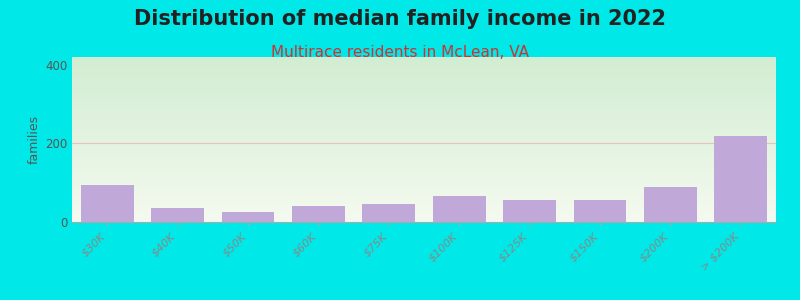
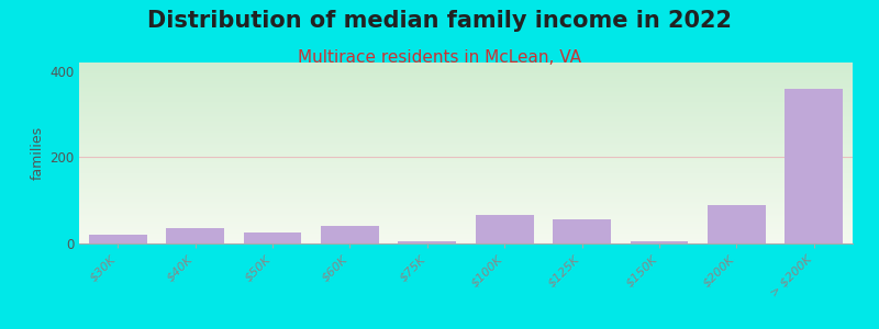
$30K: 95 -> 20
$75K: 45 -> 5
$150K: 55 -> 5
> $200K: 220 -> 360
